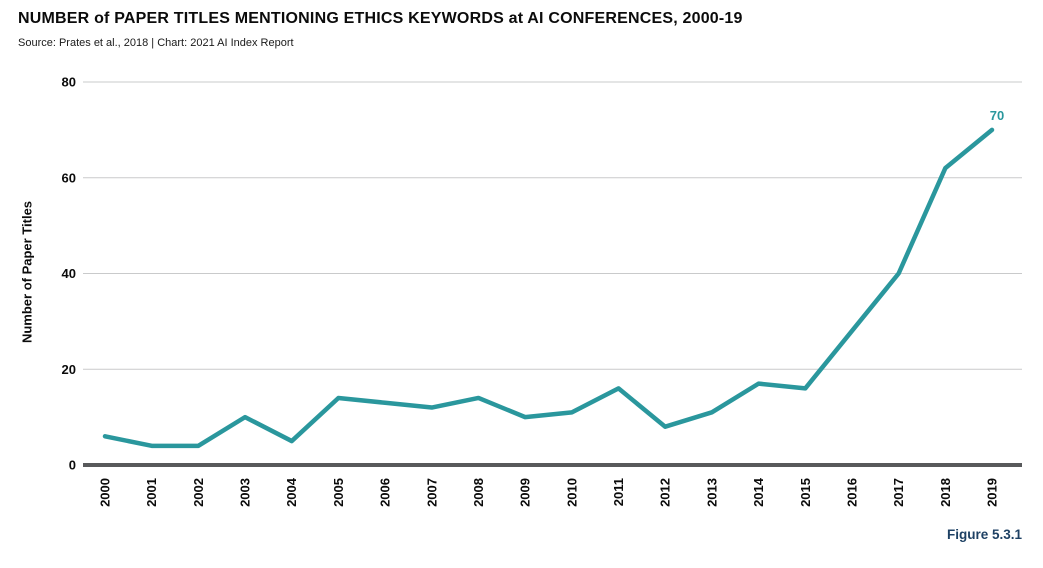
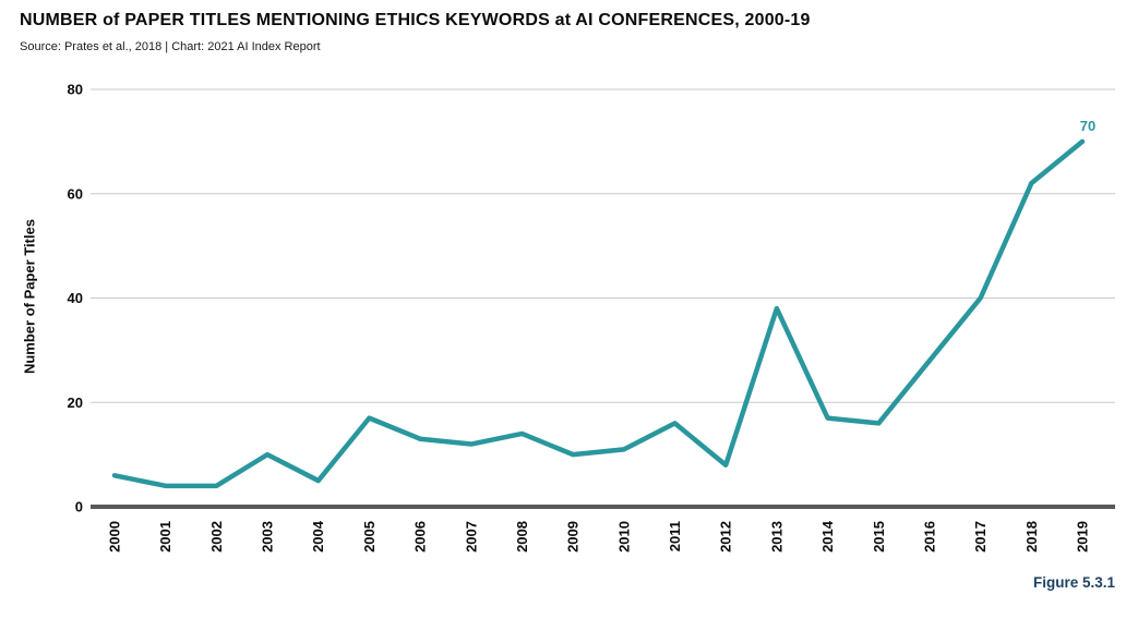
2005: 14 -> 17
2013: 11 -> 38
